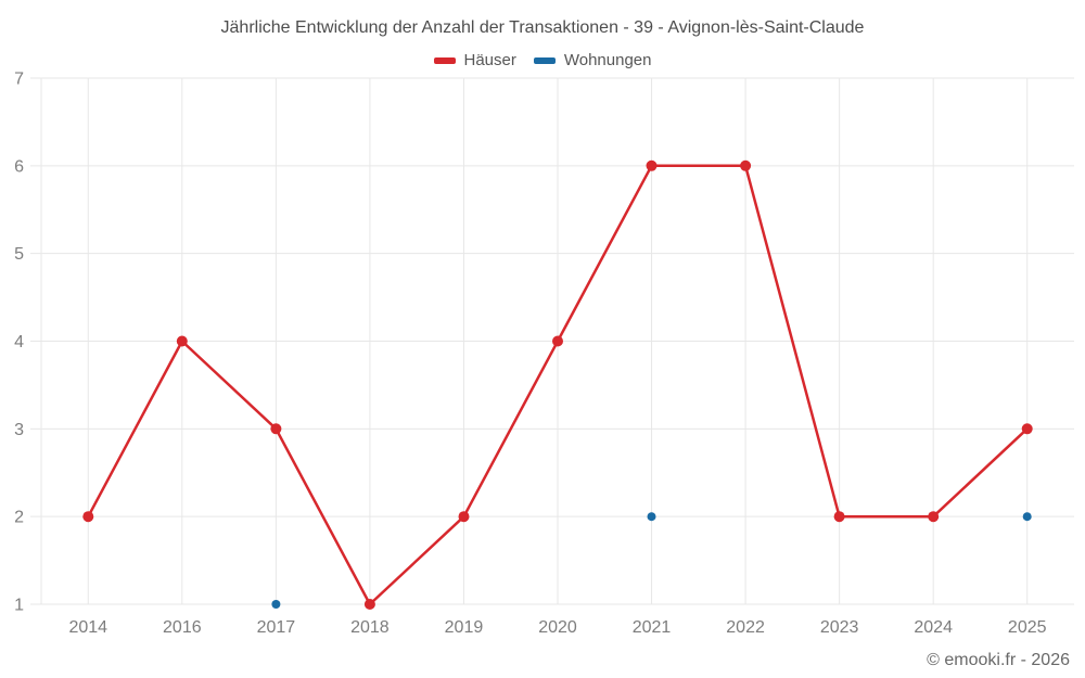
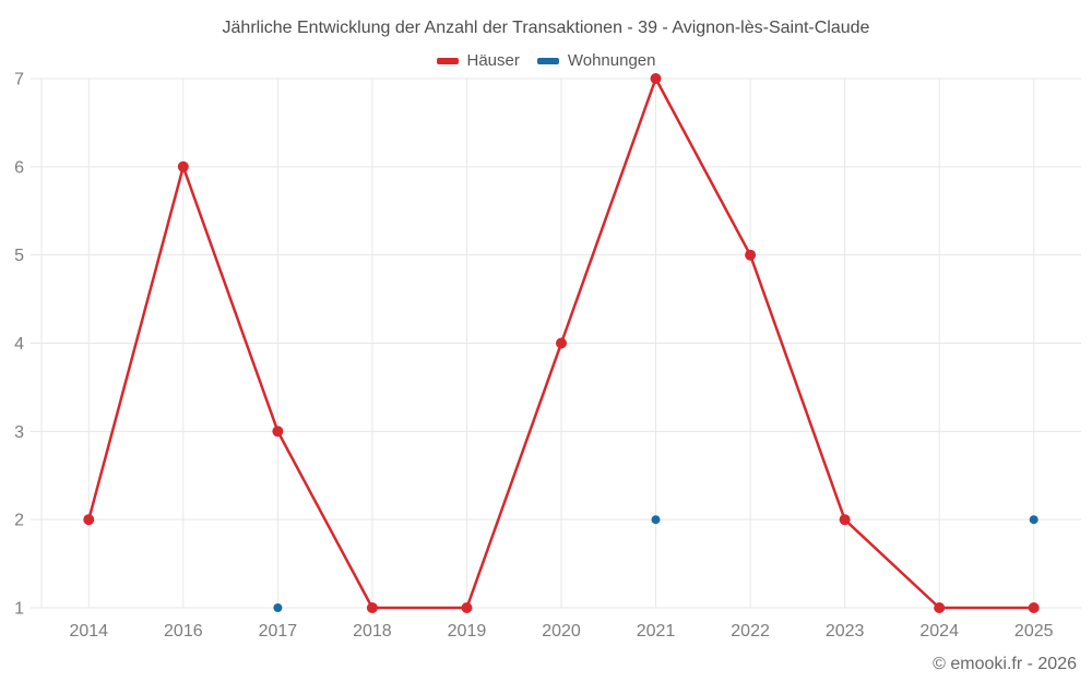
Häuser/2016: 4 -> 6
Häuser/2019: 2 -> 1
Häuser/2021: 6 -> 7
Häuser/2022: 6 -> 5
Häuser/2024: 2 -> 1
Häuser/2025: 3 -> 1
